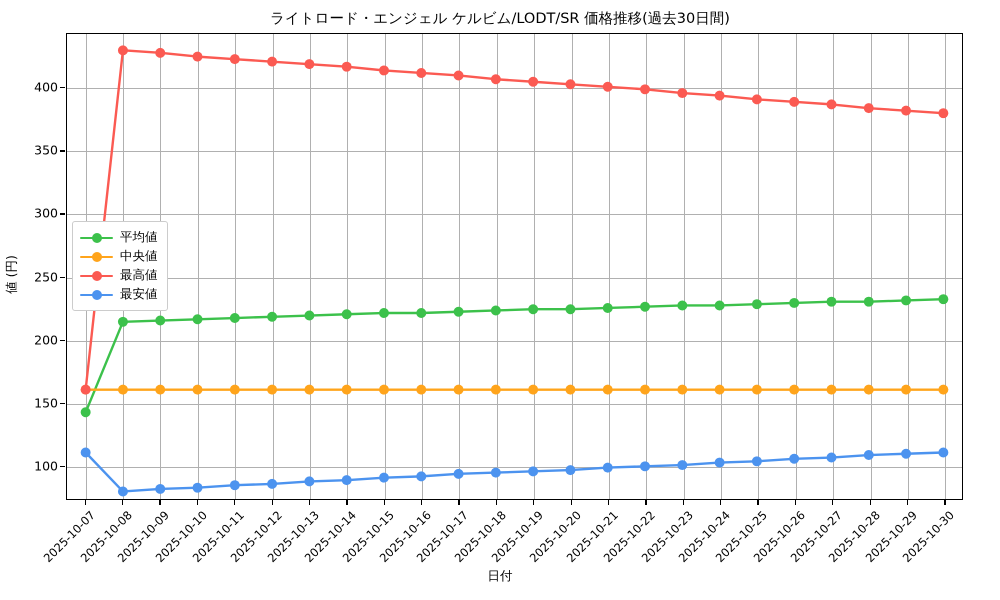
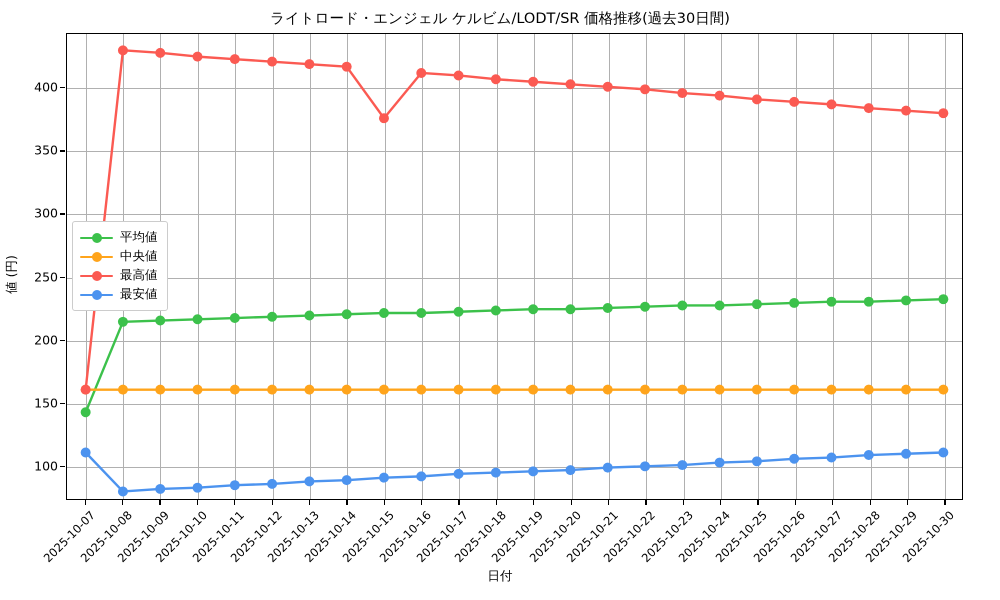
最高値/2025-10-15: 414 -> 376
